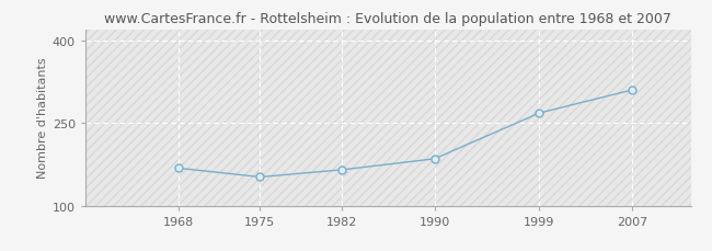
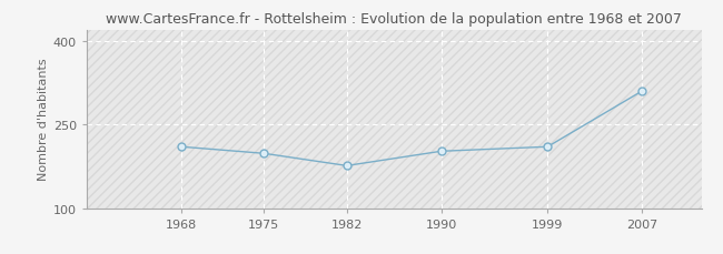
1968: 168 -> 210
1975: 152 -> 198
1982: 165 -> 176
1990: 185 -> 202
1999: 268 -> 210
